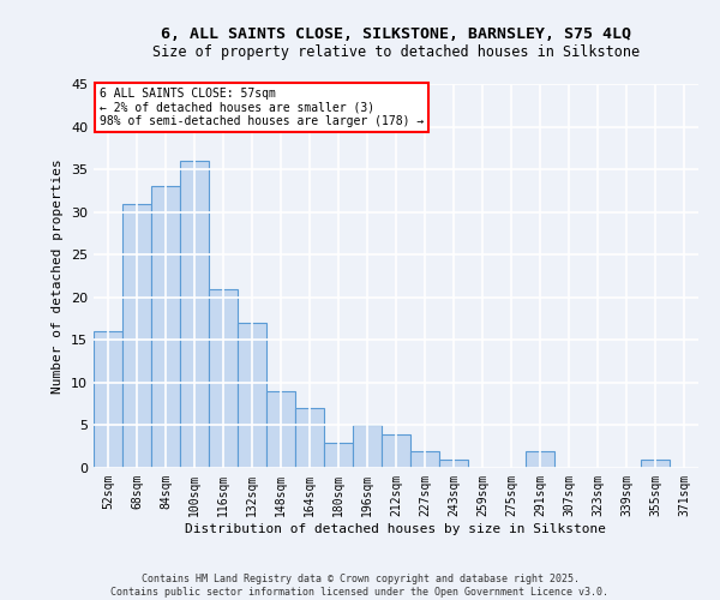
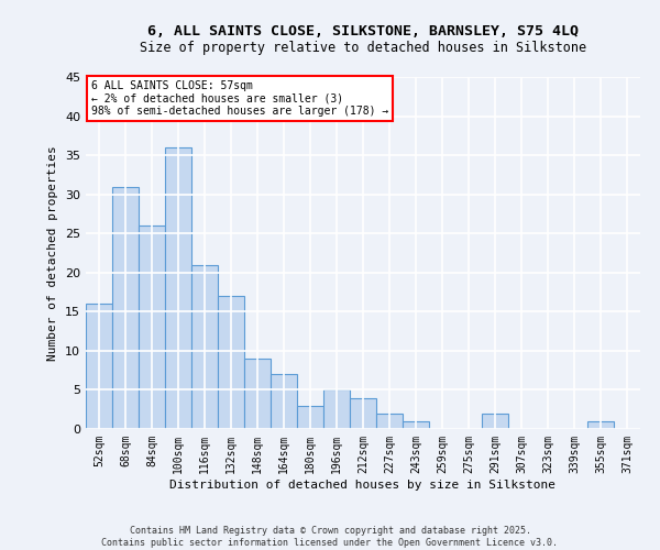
84sqm: 33 -> 26
